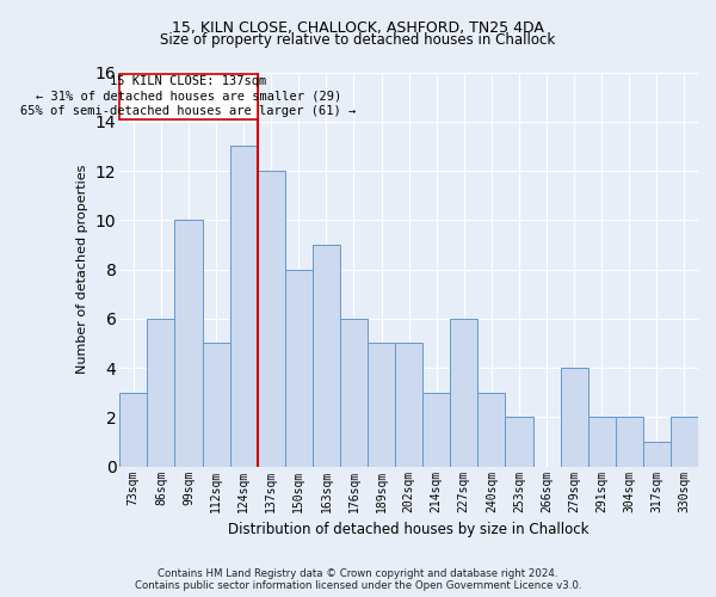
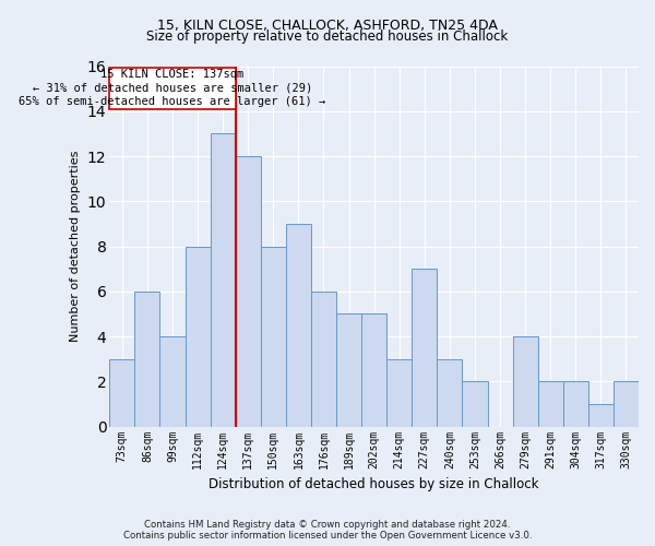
99sqm: 10 -> 4
112sqm: 5 -> 8
227sqm: 6 -> 7
